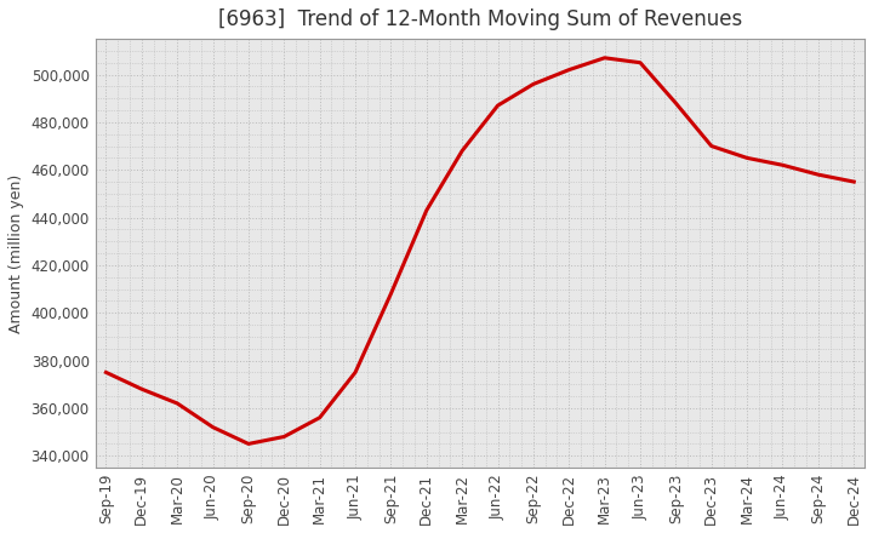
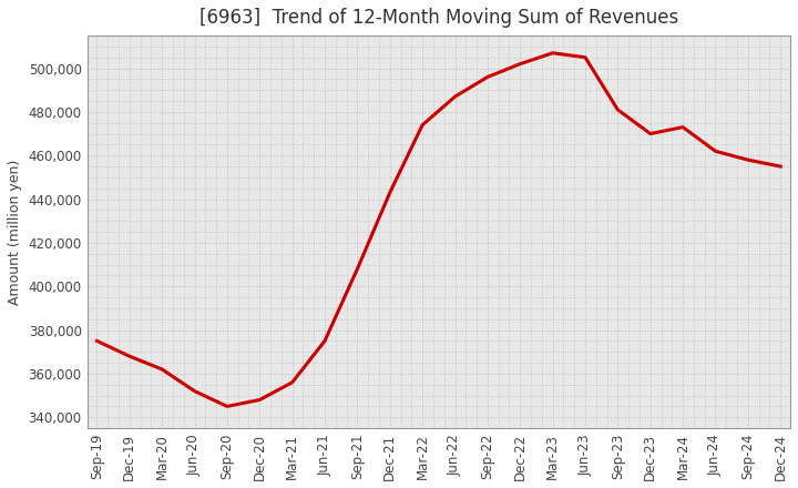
Mar-22: 468,000 -> 474,000
Sep-23: 488,000 -> 481,000
Mar-24: 465,000 -> 473,000
